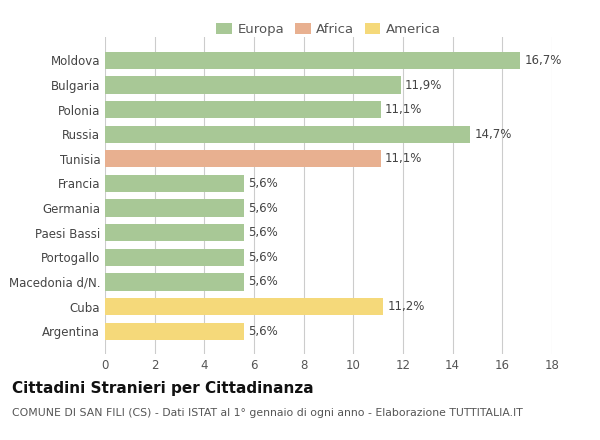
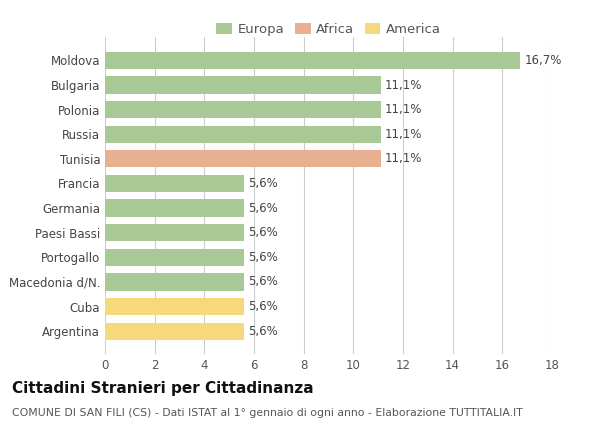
Bulgaria: 11,9% -> 11,1%
Russia: 14,7% -> 11,1%
Cuba: 11,2% -> 5,6%
